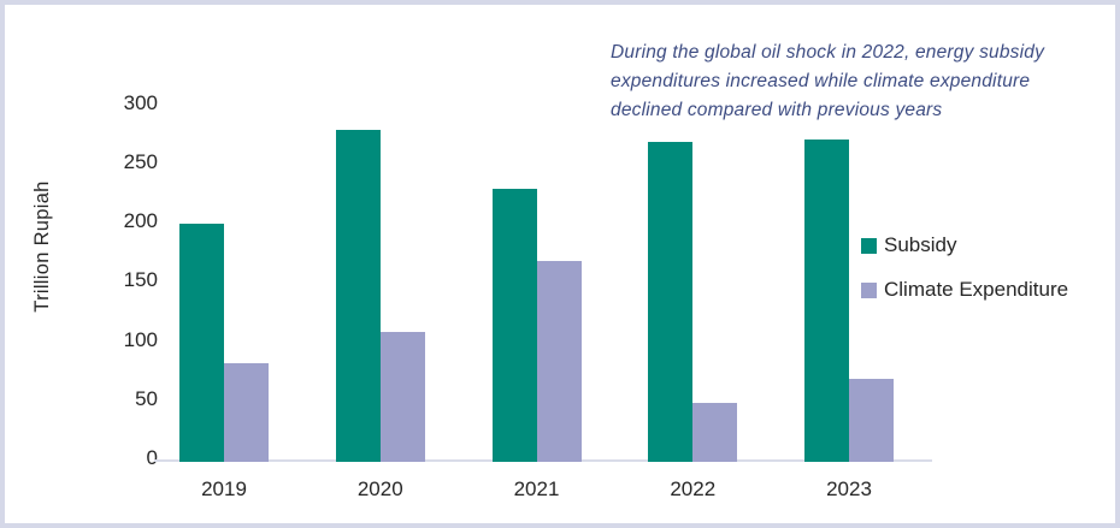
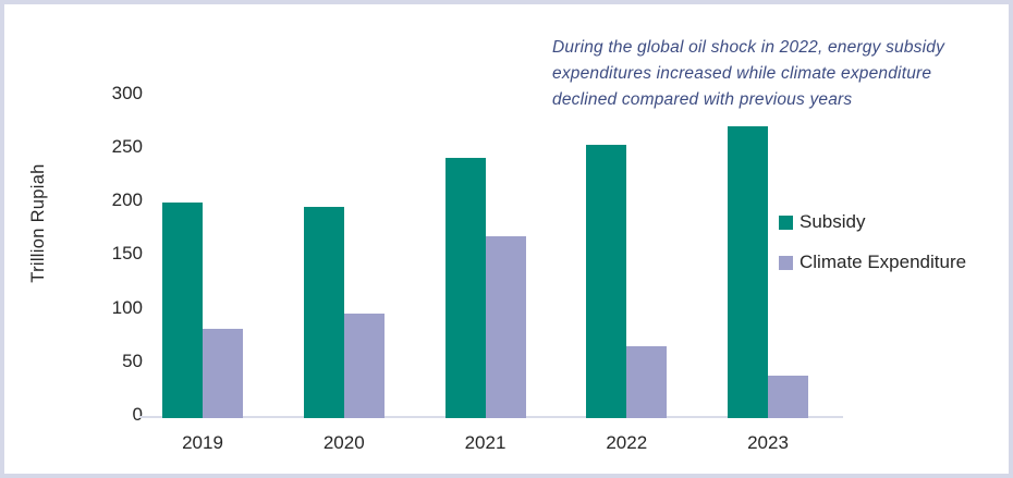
Subsidy/2020: 280 -> 200
Climate Expenditure/2020: 110 -> 100
Subsidy/2021: 230 -> 240
Subsidy/2022: 270 -> 260
Climate Expenditure/2022: 50 -> 70
Climate Expenditure/2023: 70 -> 40
